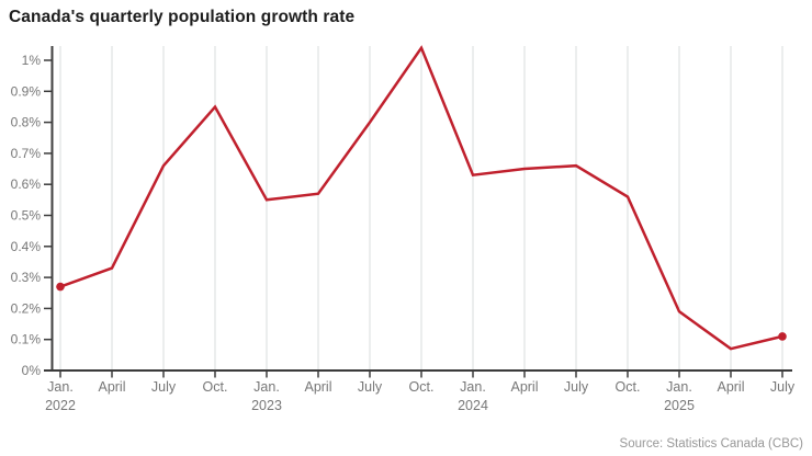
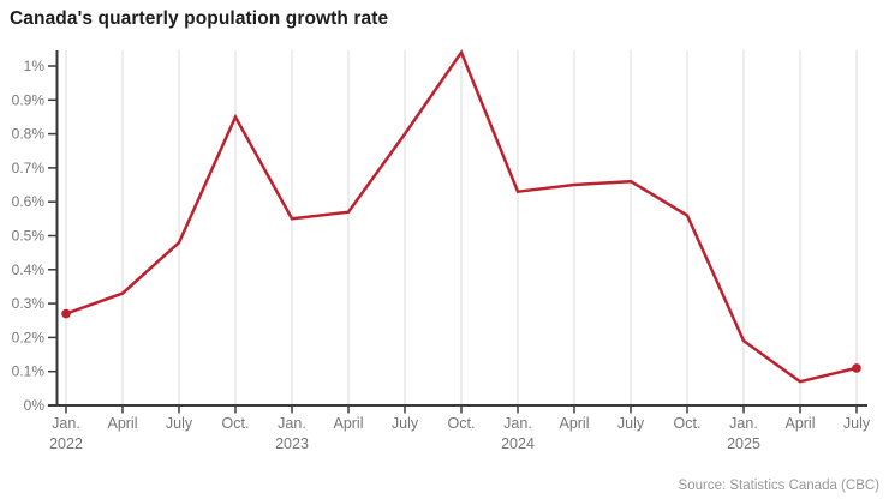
July 2022: 0.66% -> 0.48%
